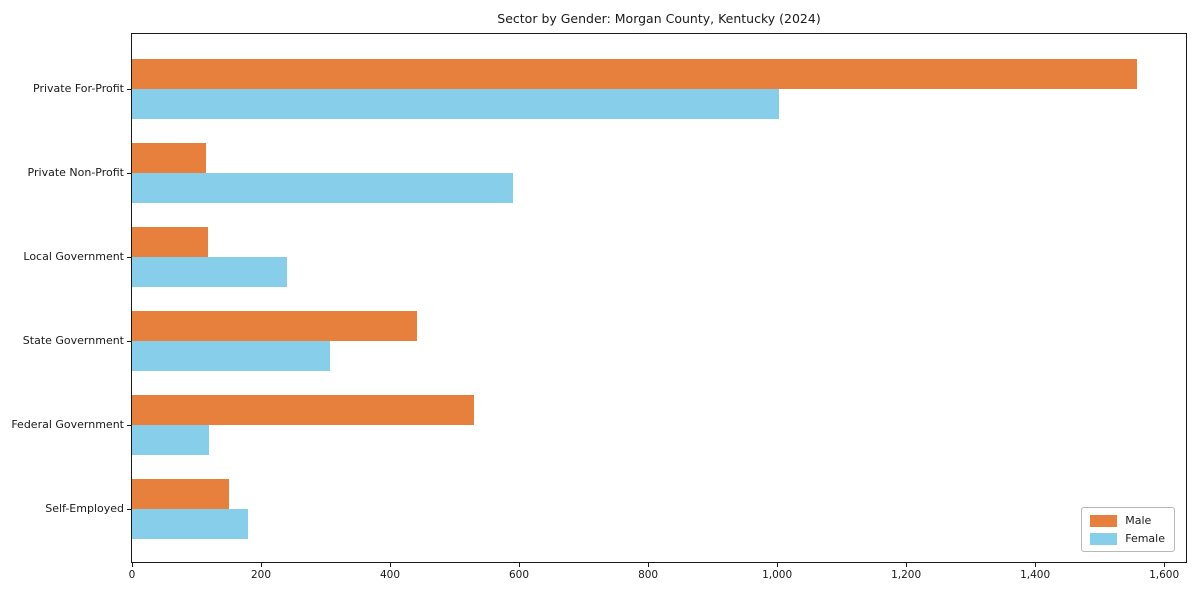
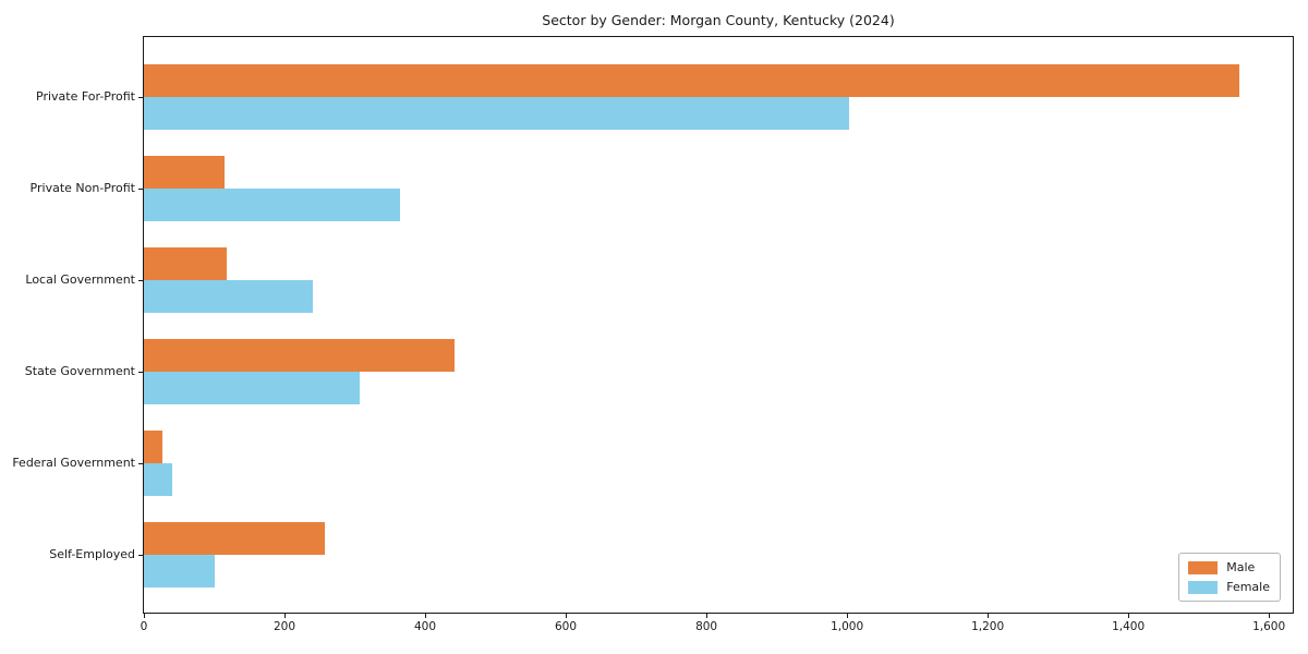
Female/Private Non-Profit: 590 -> 360
Male/Federal Government: 530 -> 30
Female/Federal Government: 120 -> 40
Male/Self-Employed: 150 -> 260
Female/Self-Employed: 180 -> 100
